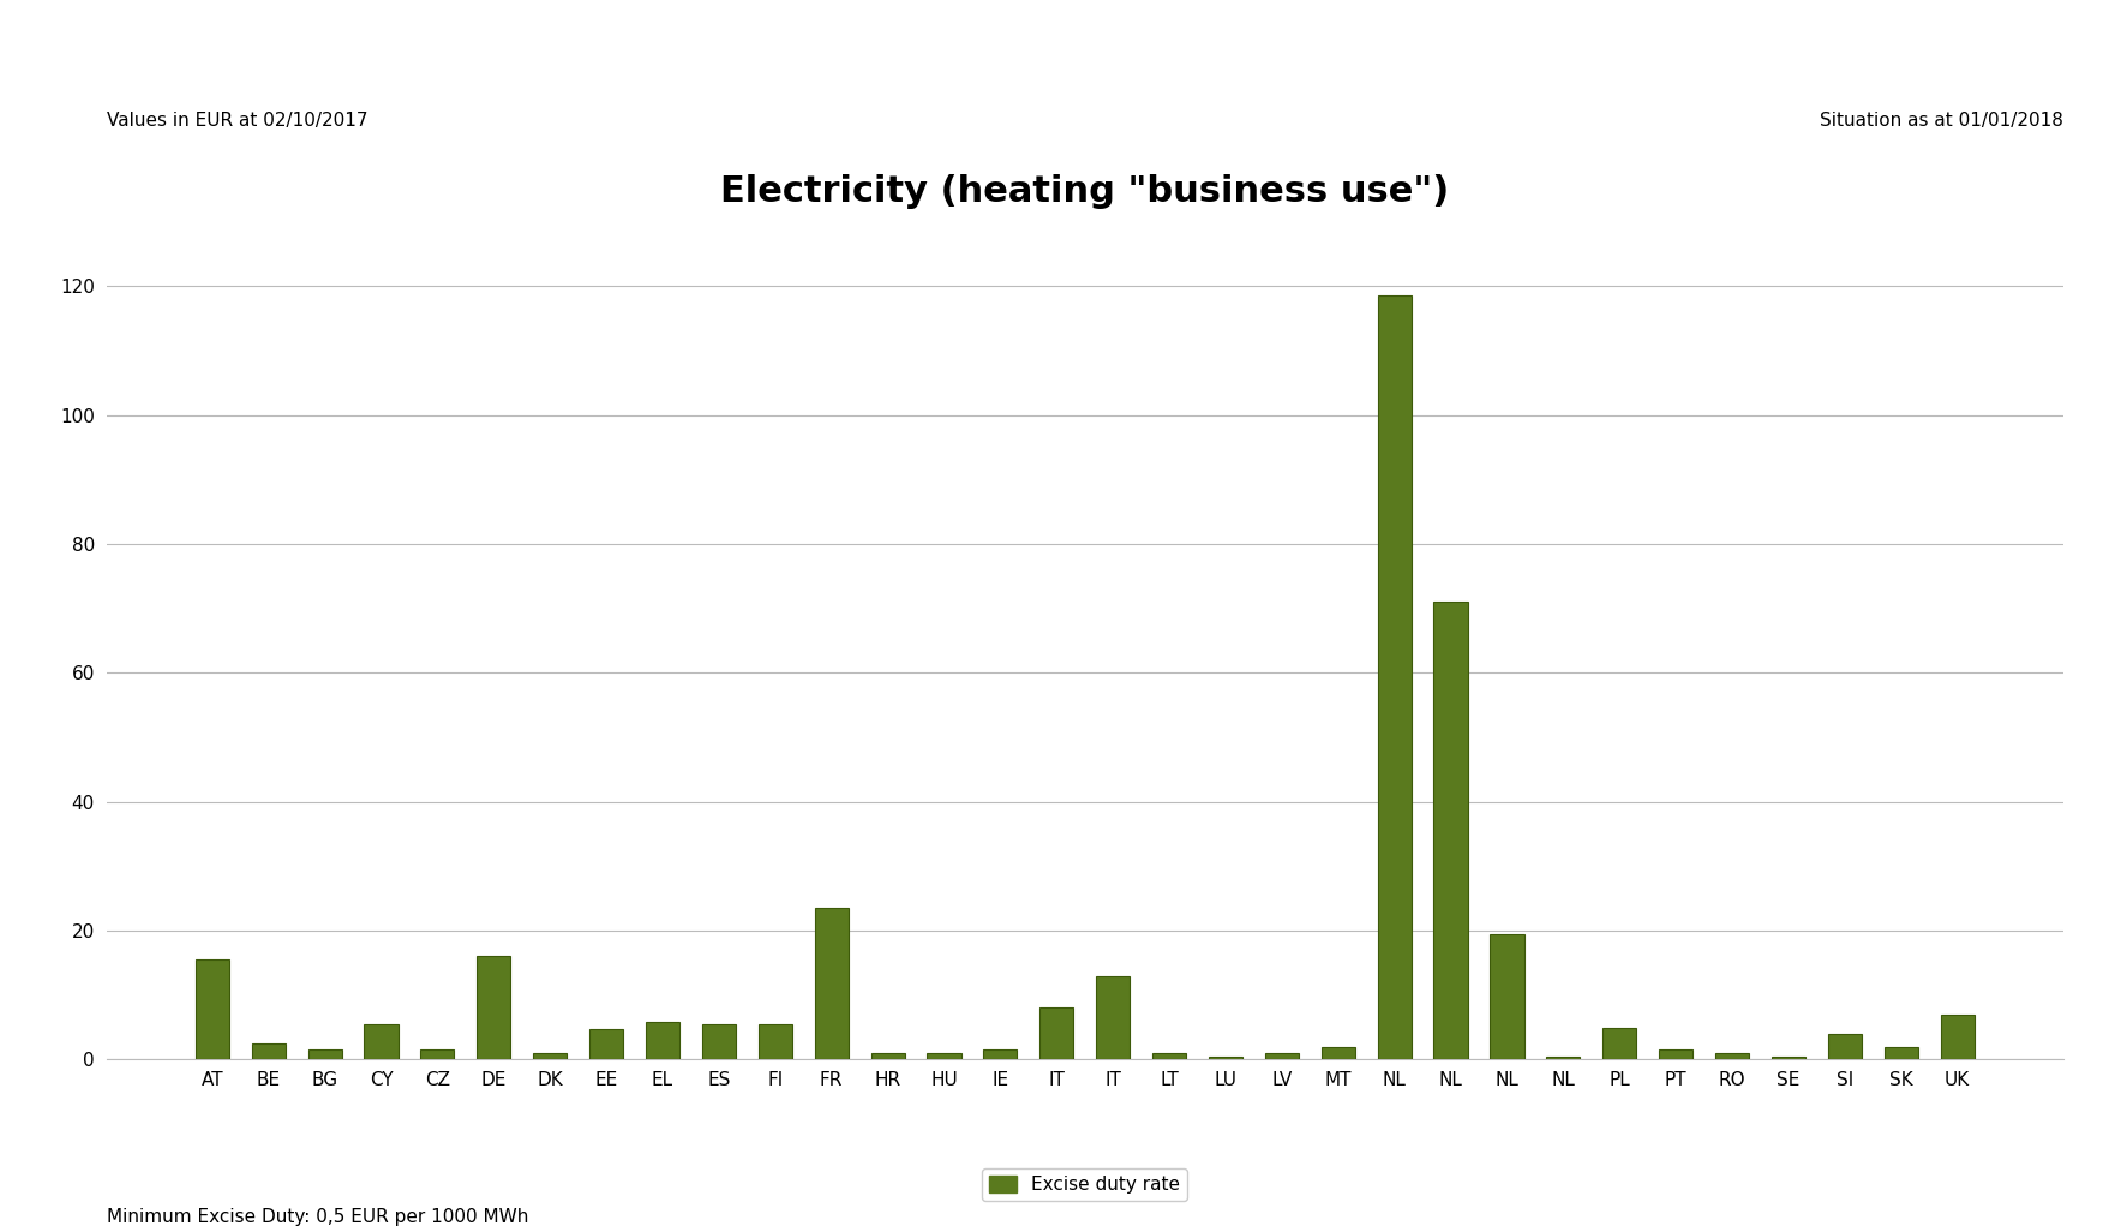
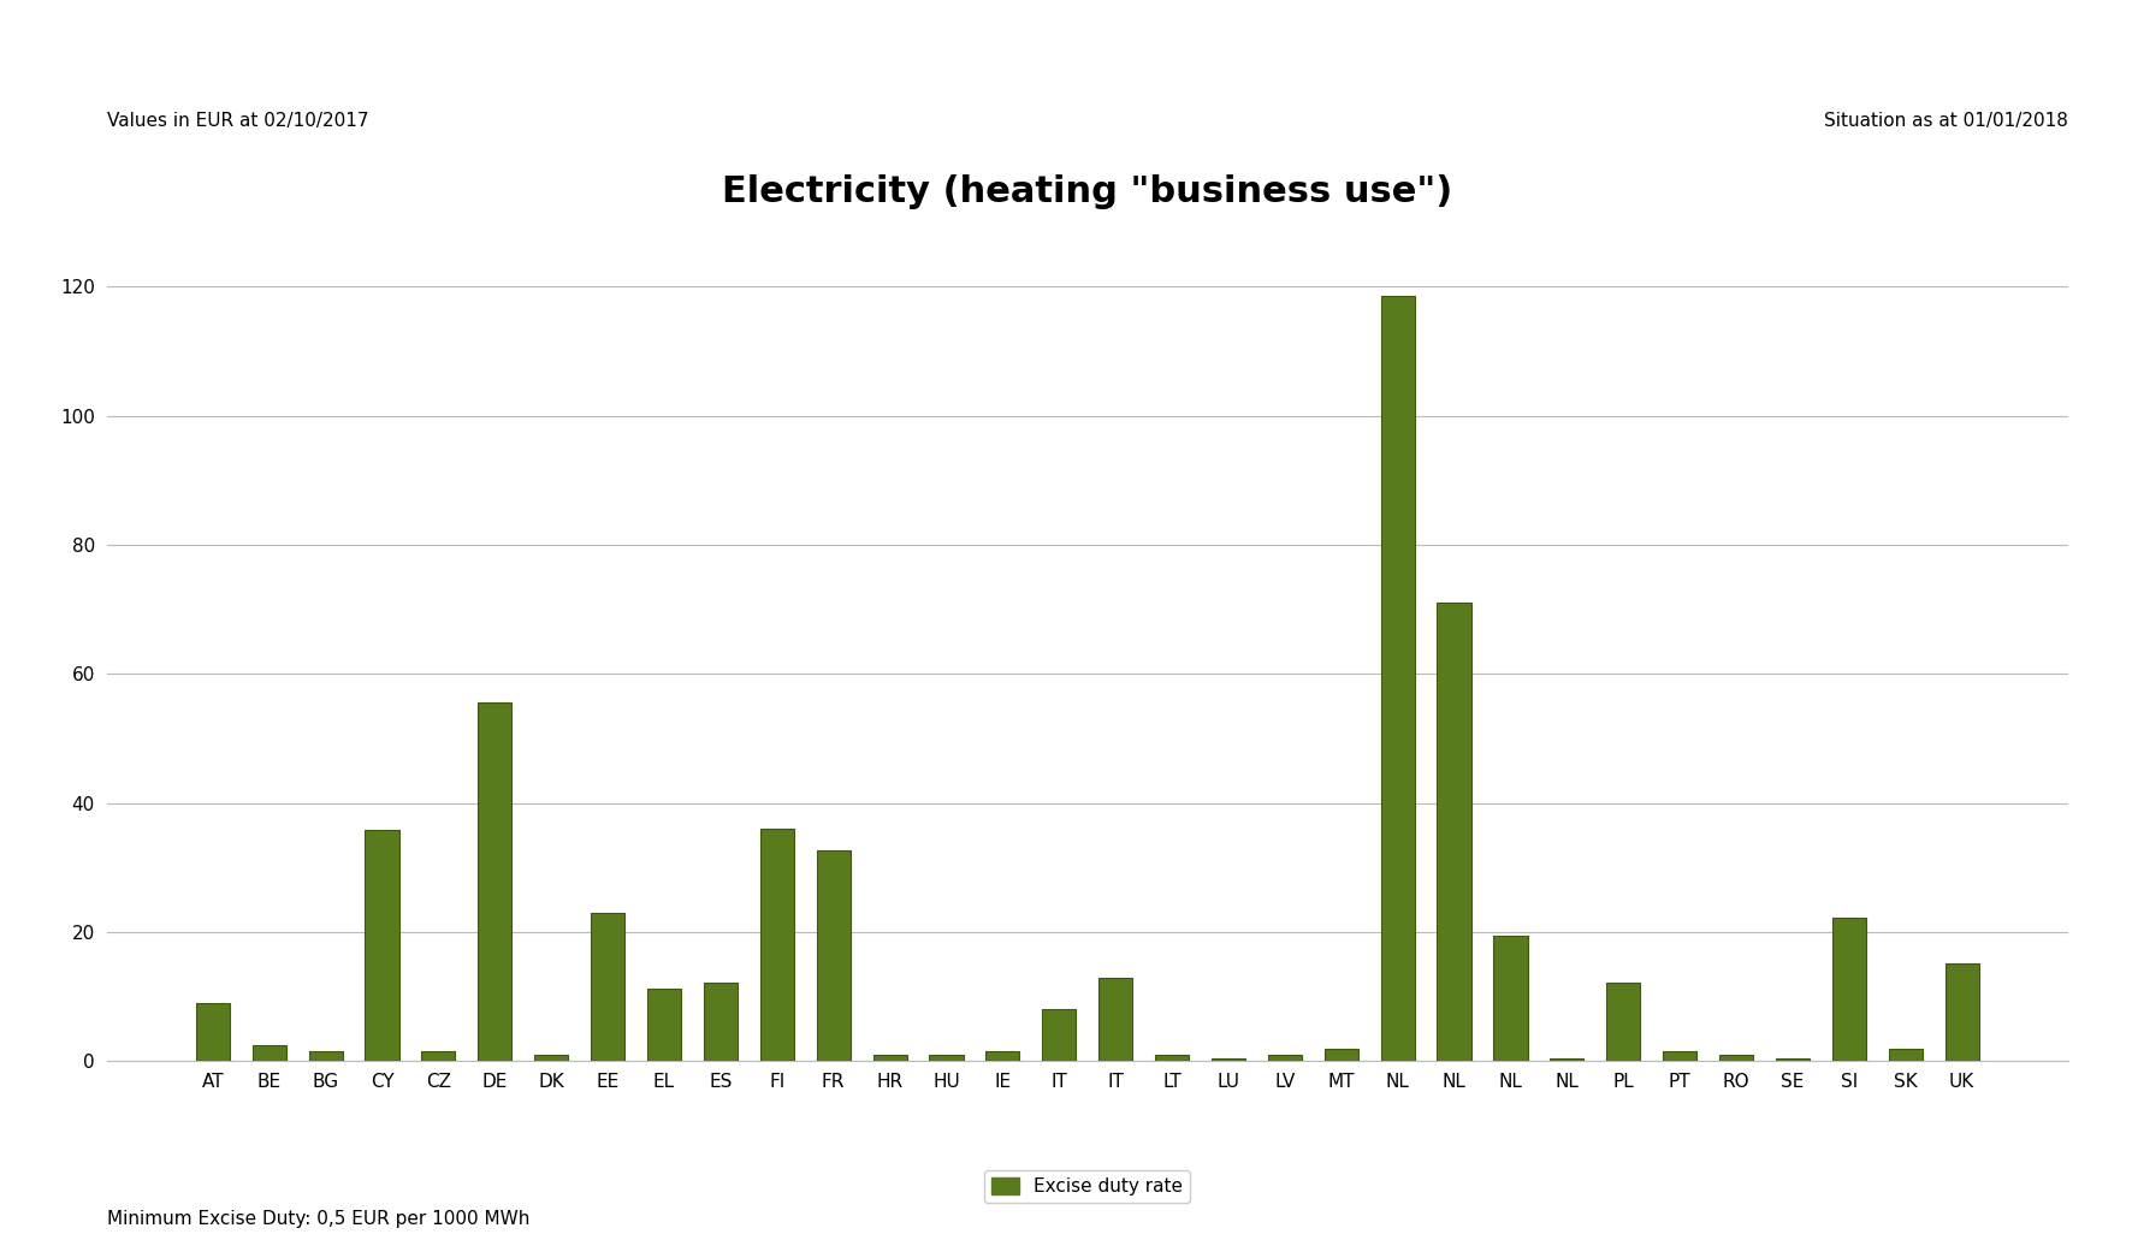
AT: 15.5 -> 9.0
CY: 5.5 -> 35.8
DE: 16.0 -> 55.6
EE: 4.8 -> 23.0
EL: 5.8 -> 11.2
ES: 5.5 -> 12.2
FI: 5.5 -> 36.0
FR: 23.5 -> 32.6
PL: 5.0 -> 12.2
SI: 4.0 -> 22.2
UK: 7.0 -> 15.2
